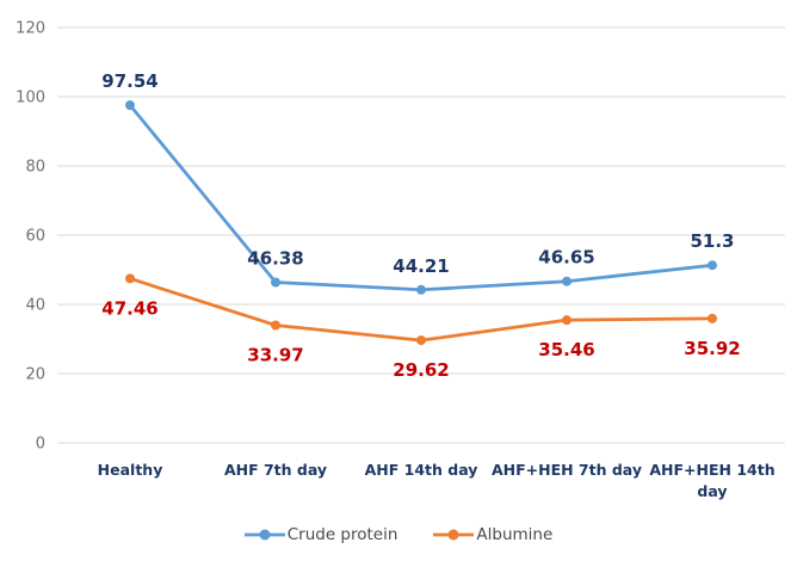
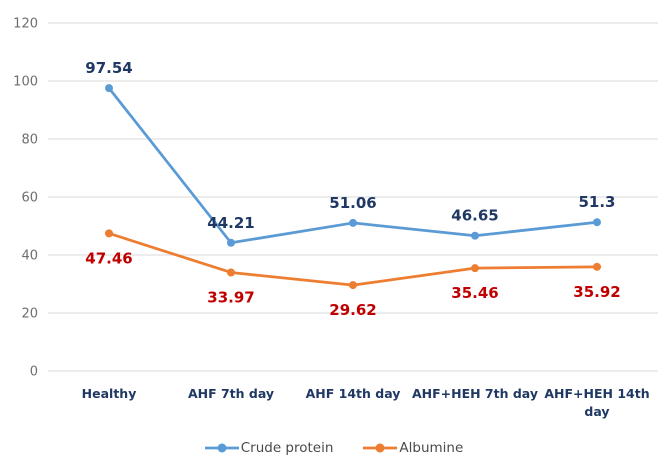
Crude protein/AHF 7th day: 46.38 -> 44.21
Crude protein/AHF 14th day: 44.21 -> 51.06
